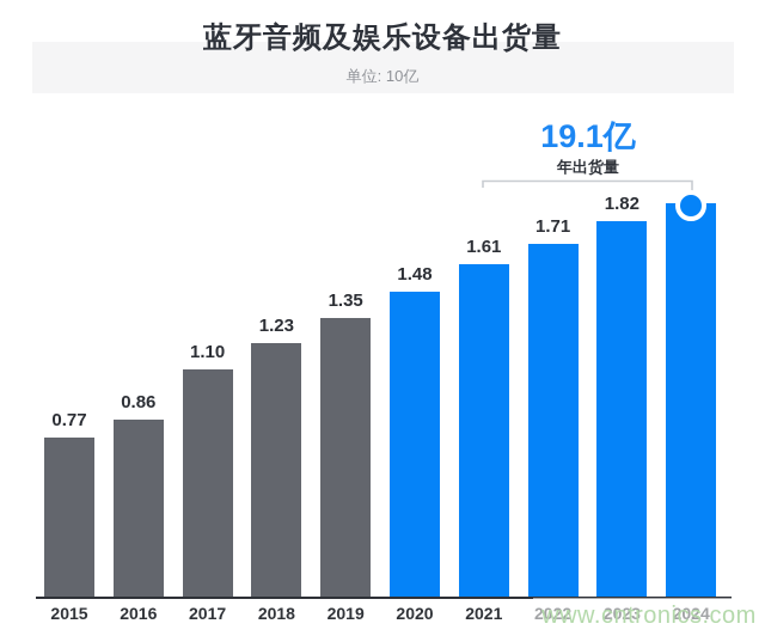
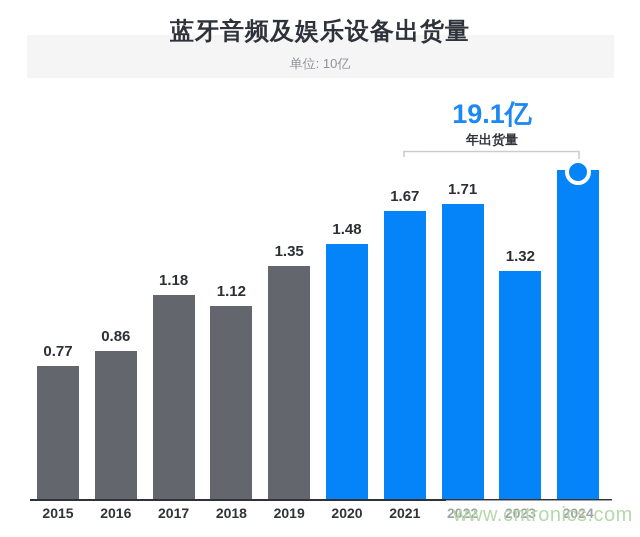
2017: 1.10 -> 1.18
2018: 1.23 -> 1.12
2021: 1.61 -> 1.67
2023: 1.82 -> 1.32
